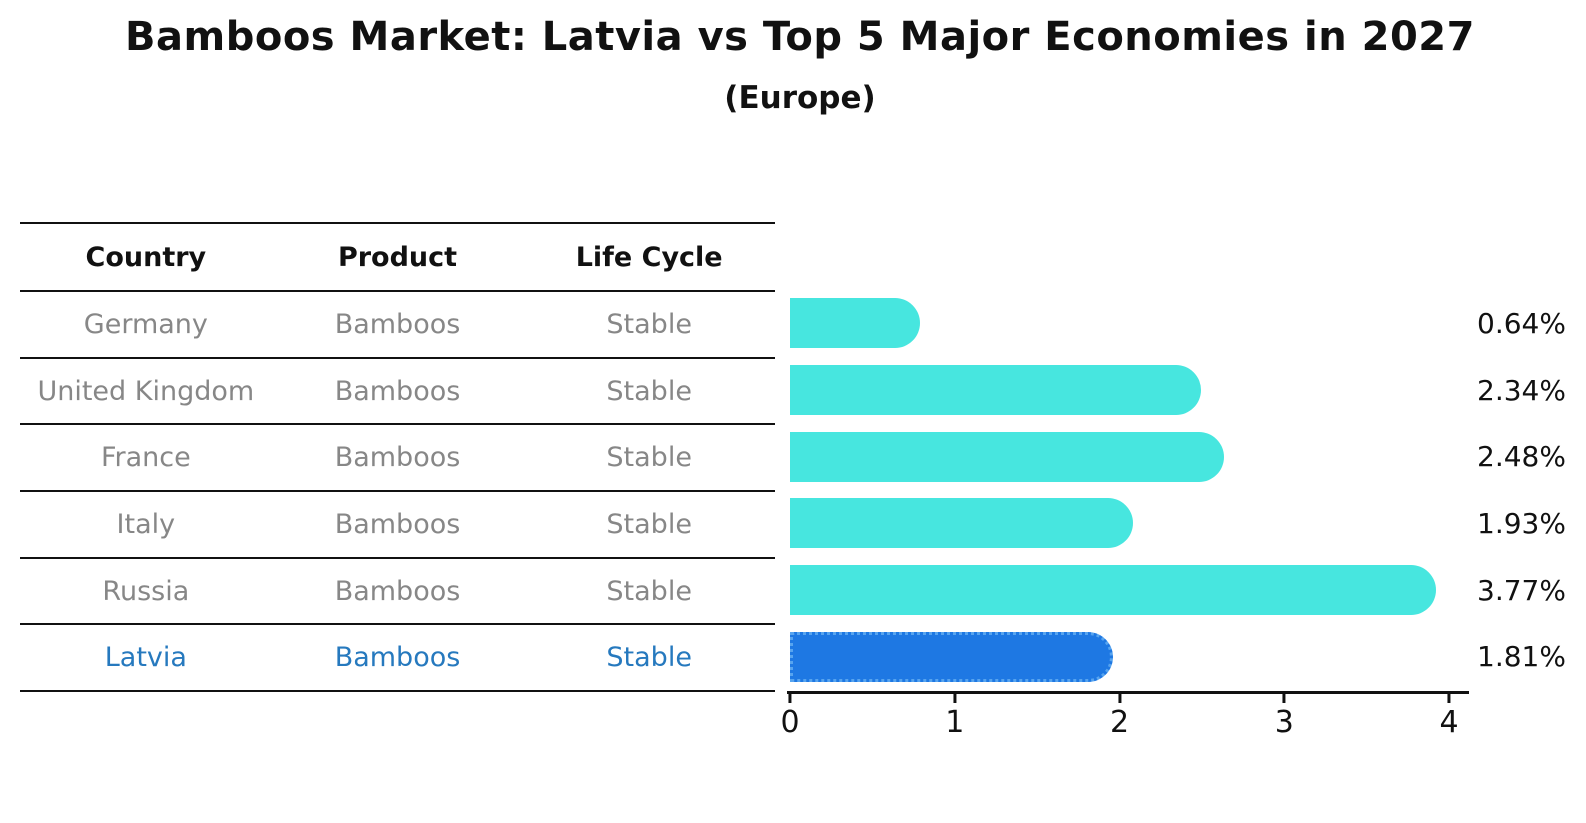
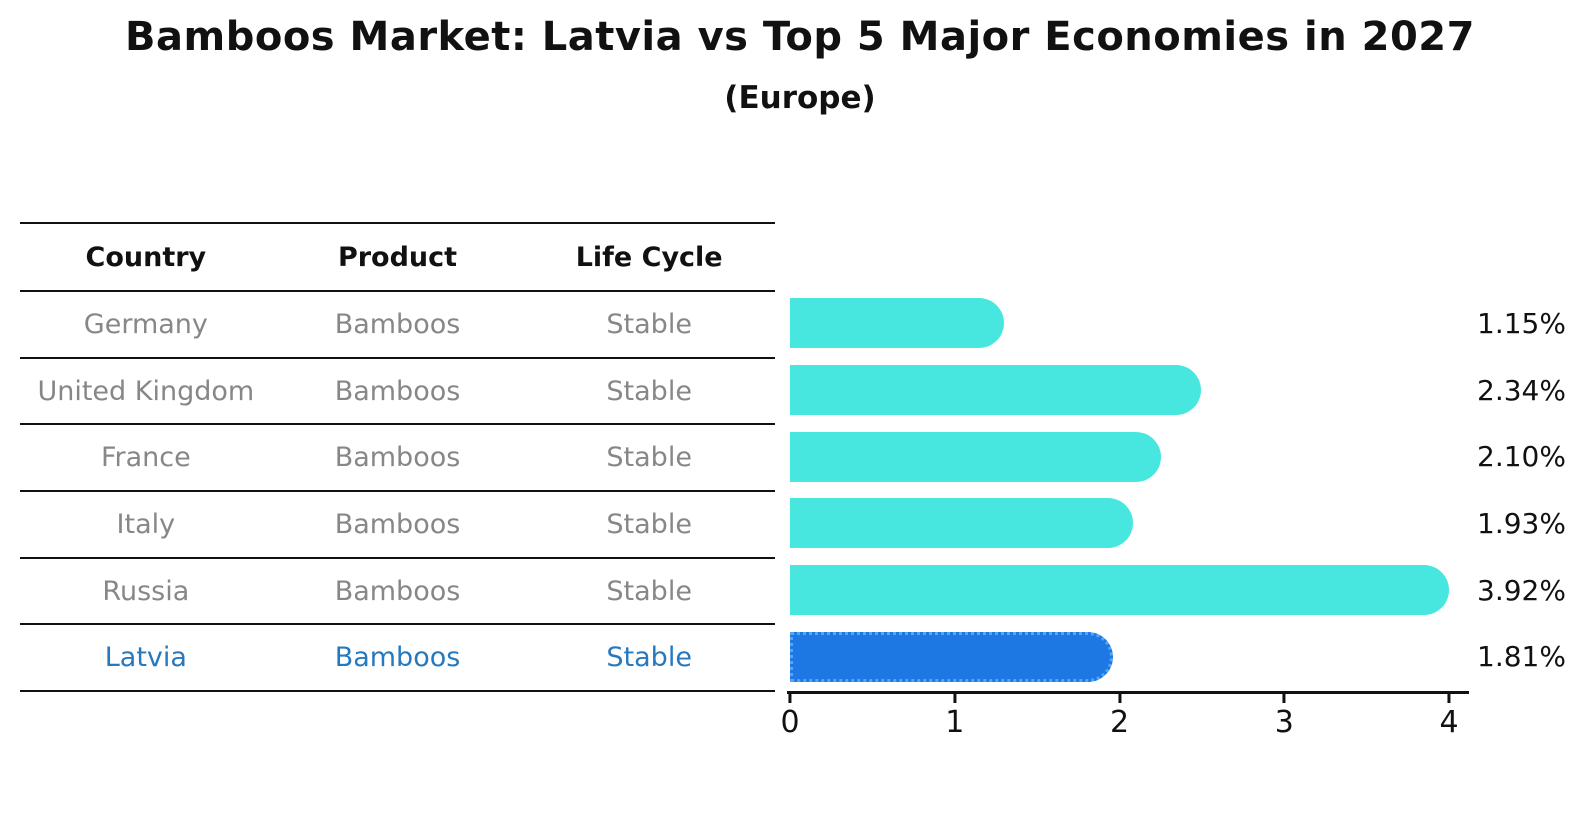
Germany: 0.64% -> 1.15%
France: 2.48% -> 2.10%
Russia: 3.77% -> 3.92%
